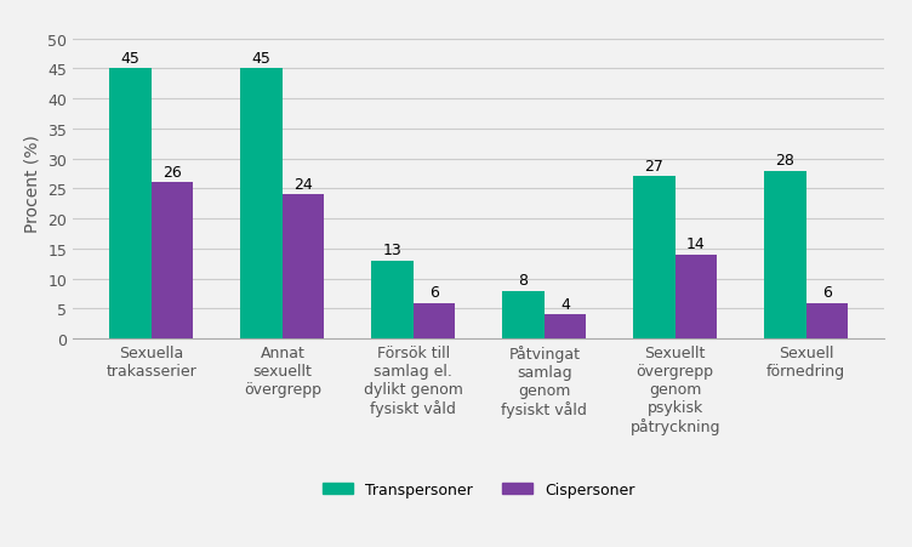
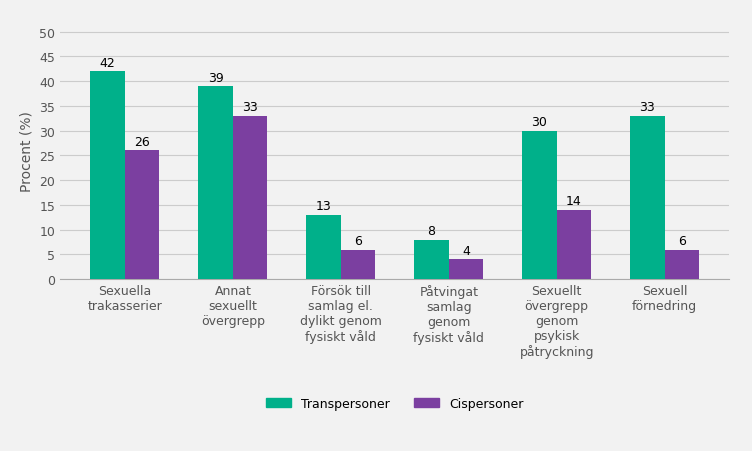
Transpersoner/Sexuella trakasserier: 45 -> 42
Transpersoner/Annat sexuellt övergrepp: 45 -> 39
Cispersoner/Annat sexuellt övergrepp: 24 -> 33
Transpersoner/Sexuellt övergrepp genom psykisk påtryckning: 27 -> 30
Transpersoner/Sexuell förnedring: 28 -> 33
